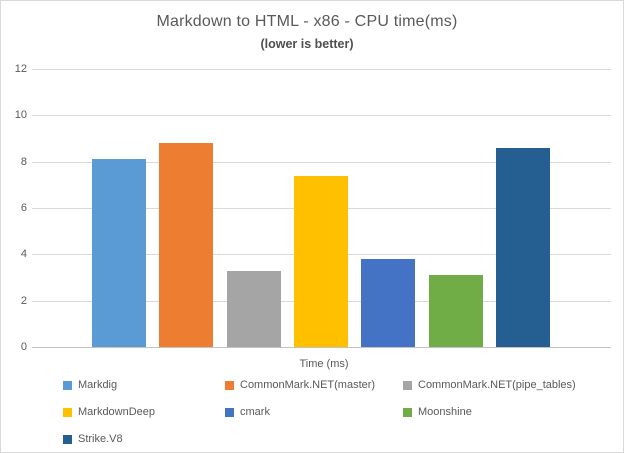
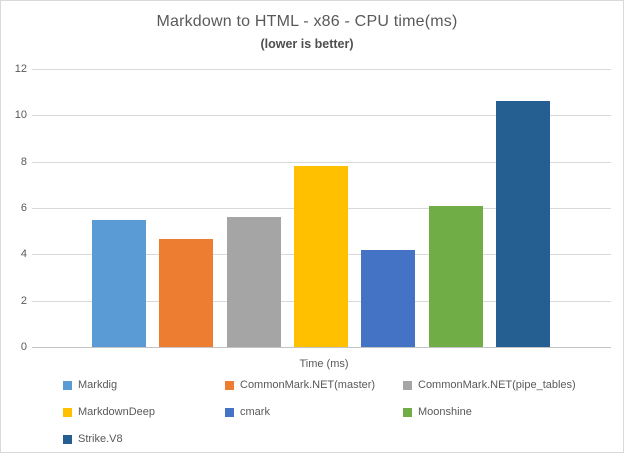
Markdig: 8.1 -> 5.5
CommonMark.NET(master): 8.8 -> 4.7
CommonMark.NET(pipe_tables): 3.3 -> 5.6
MarkdownDeep: 7.4 -> 7.8
cmark: 3.8 -> 4.2
Moonshine: 3.1 -> 6.1
Strike.V8: 8.6 -> 10.6
